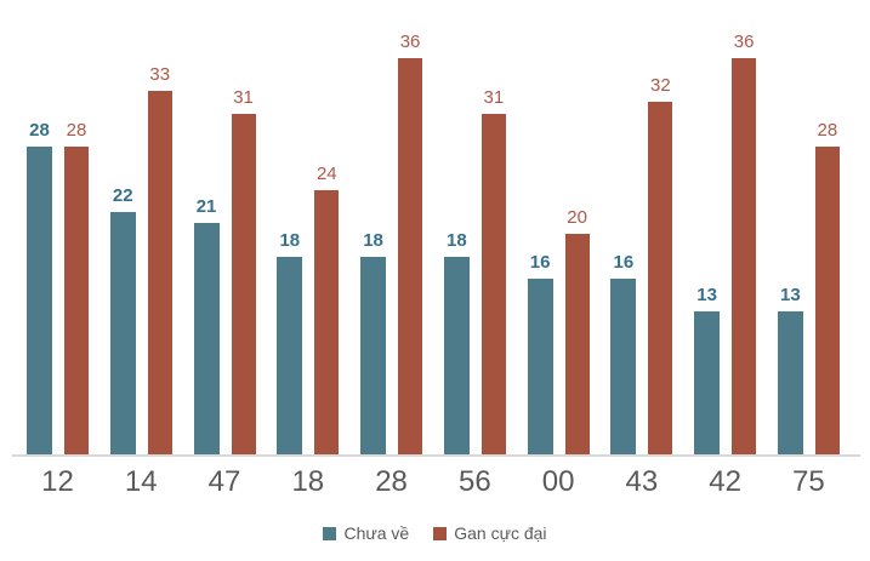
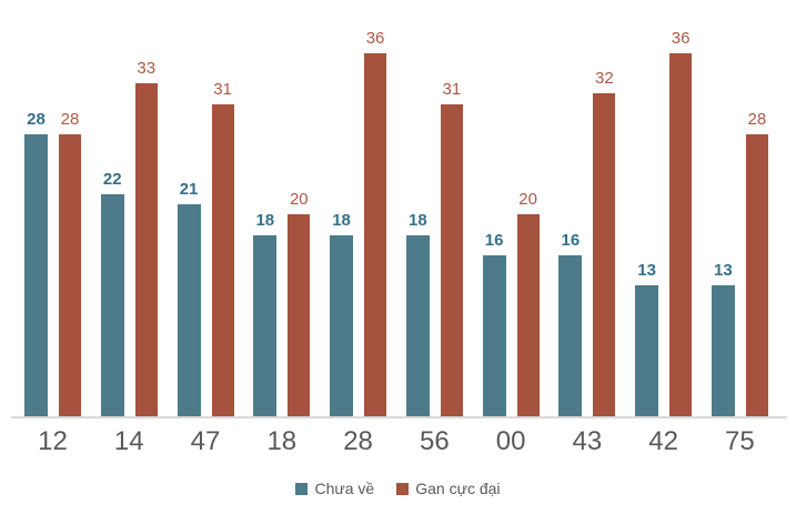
Gan cực đại/18: 24 -> 20
